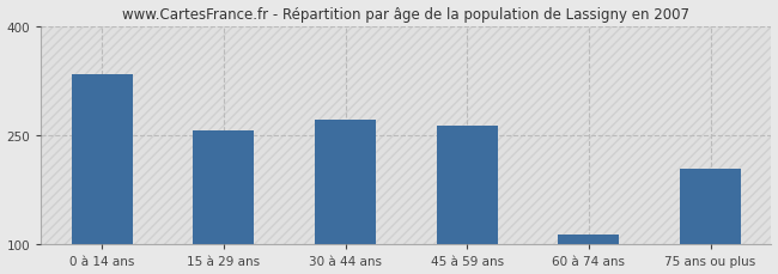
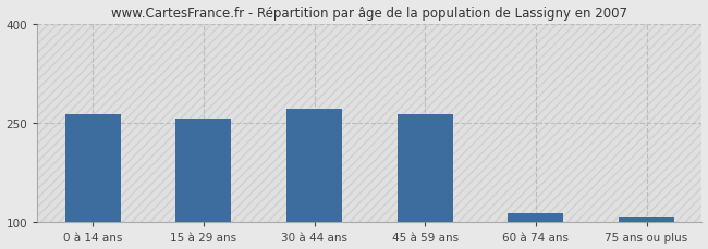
0 à 14 ans: 334 -> 263
75 ans ou plus: 204 -> 108
